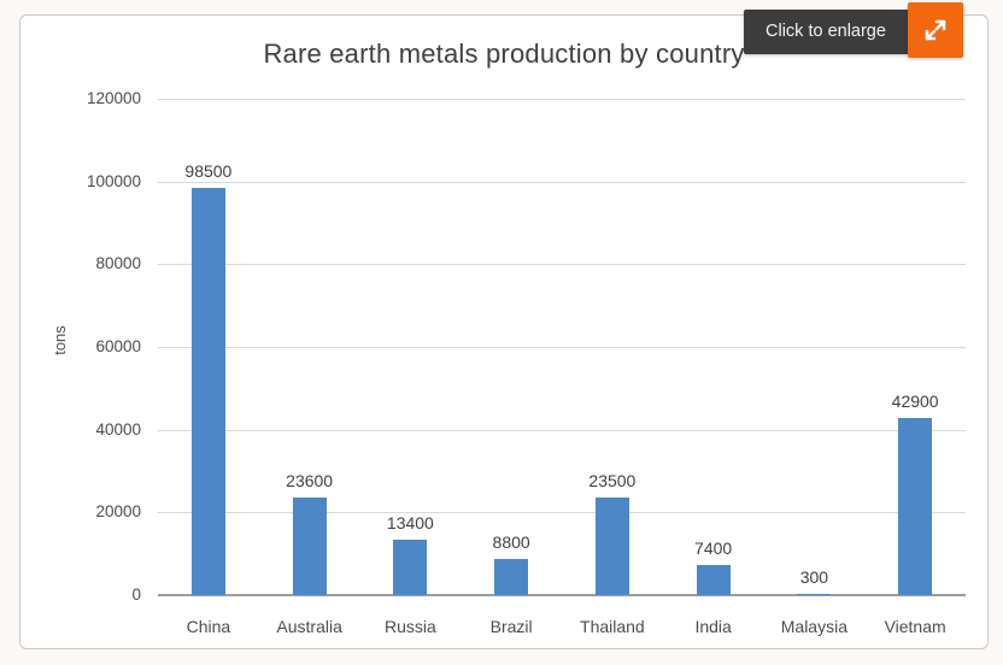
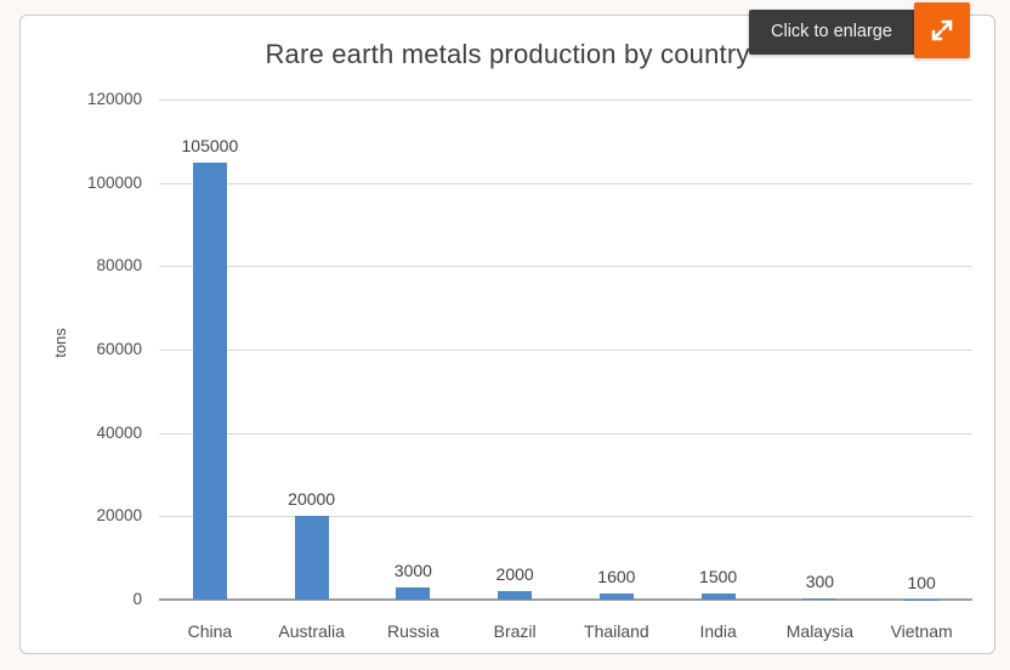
China: 98500 -> 105000
Australia: 23600 -> 20000
Russia: 13400 -> 3000
Brazil: 8800 -> 2000
Thailand: 23500 -> 1600
India: 7400 -> 1500
Vietnam: 42900 -> 100
